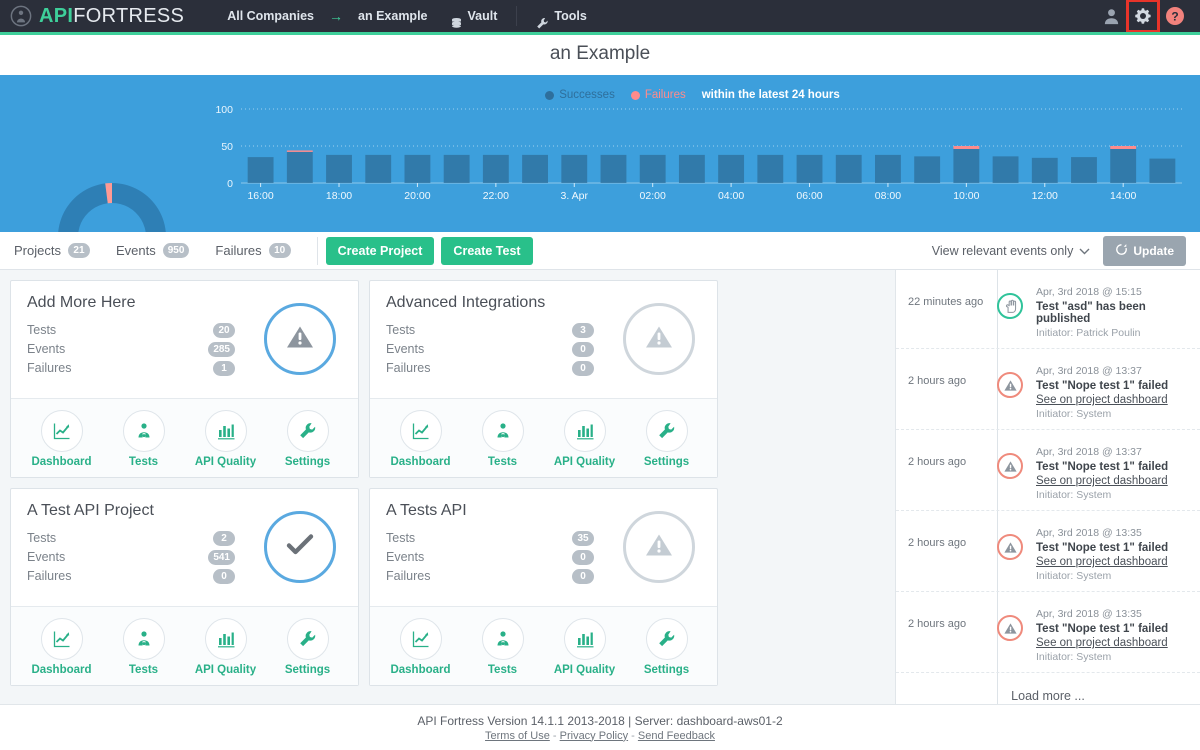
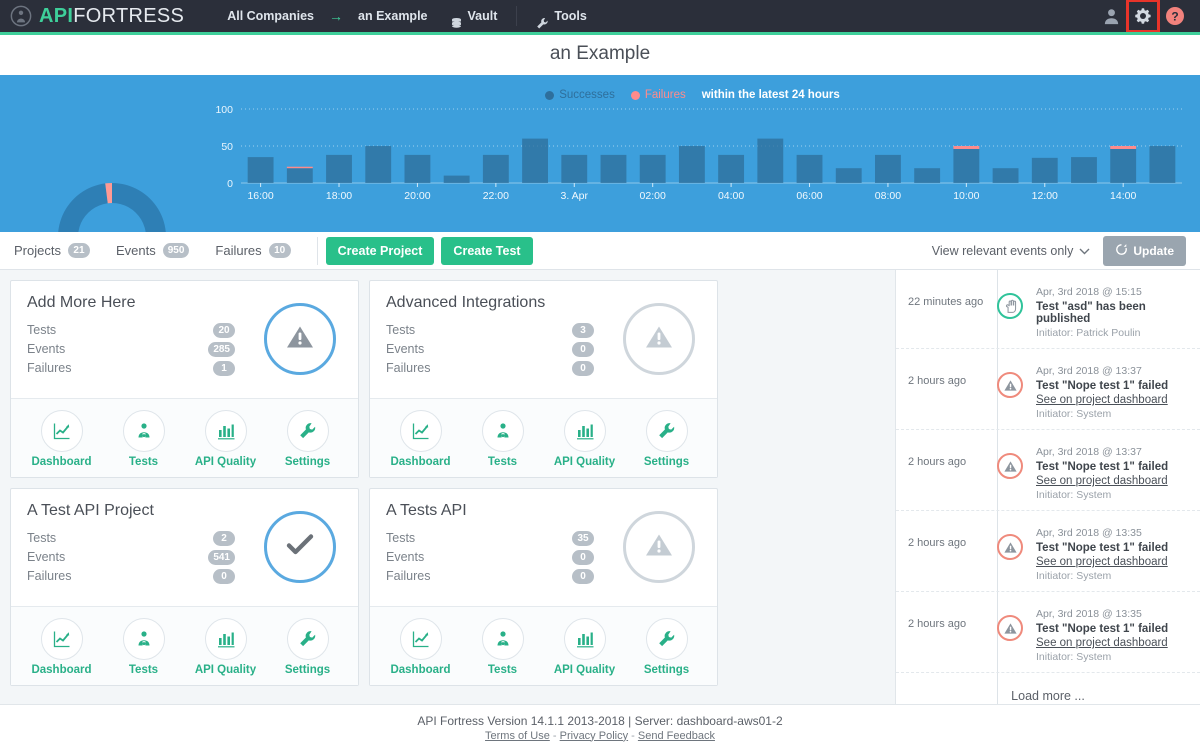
Successes/16:00: 40 -> 20
Successes/18:00: 40 -> 50
Successes/20:00: 40 -> 10
Successes/22:00: 40 -> 60
Successes/02:00: 40 -> 50
Successes/04:00: 40 -> 60
Successes/06:00: 40 -> 20
Successes/08:00: 40 -> 20
Successes/10:00: 40 -> 20
Successes/14:00: 30 -> 50
